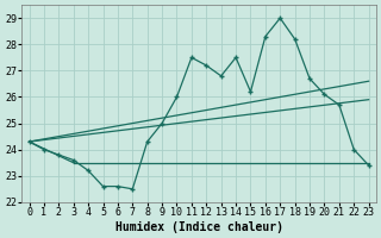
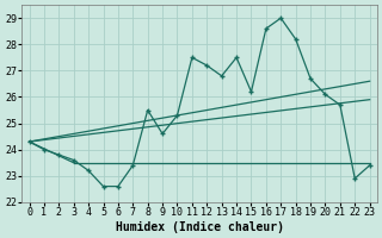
7: 22.5 -> 23.4
8: 24.3 -> 25.5
9: 25.0 -> 24.6
10: 26.0 -> 25.3
16: 28.3 -> 28.6
22: 24.0 -> 22.9
